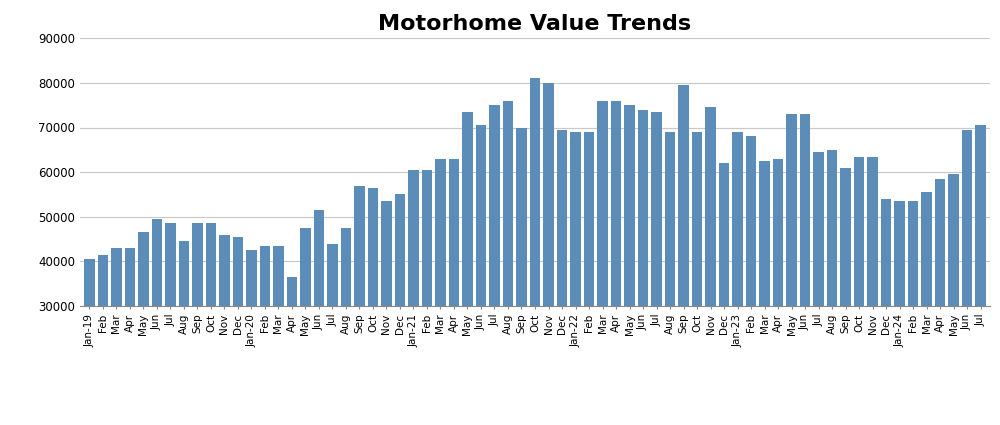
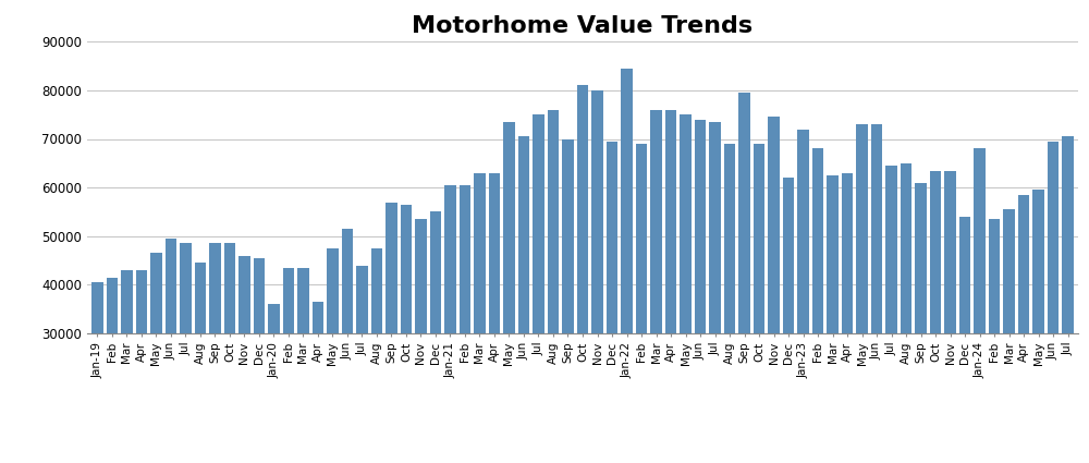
Jan-20: 42500 -> 36000
Jan-22: 69000 -> 84500
Jan-23: 69000 -> 72000
Jan-24: 53500 -> 68000
